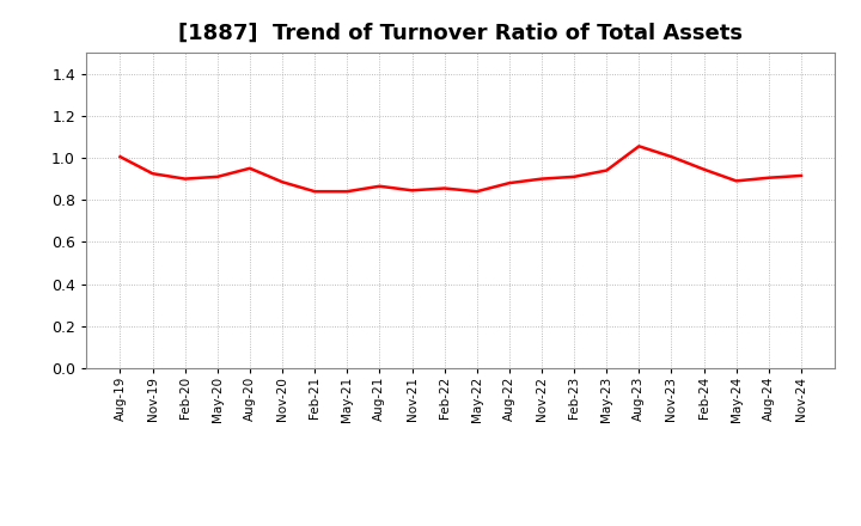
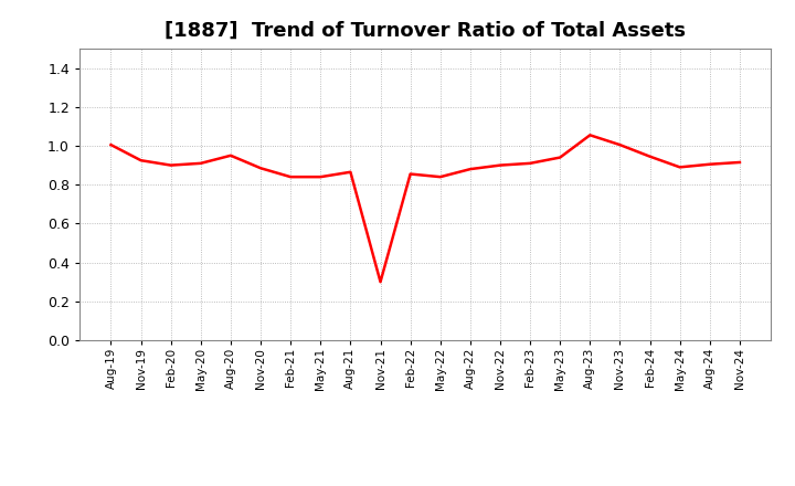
Nov-21: 0.84 -> 0.30
